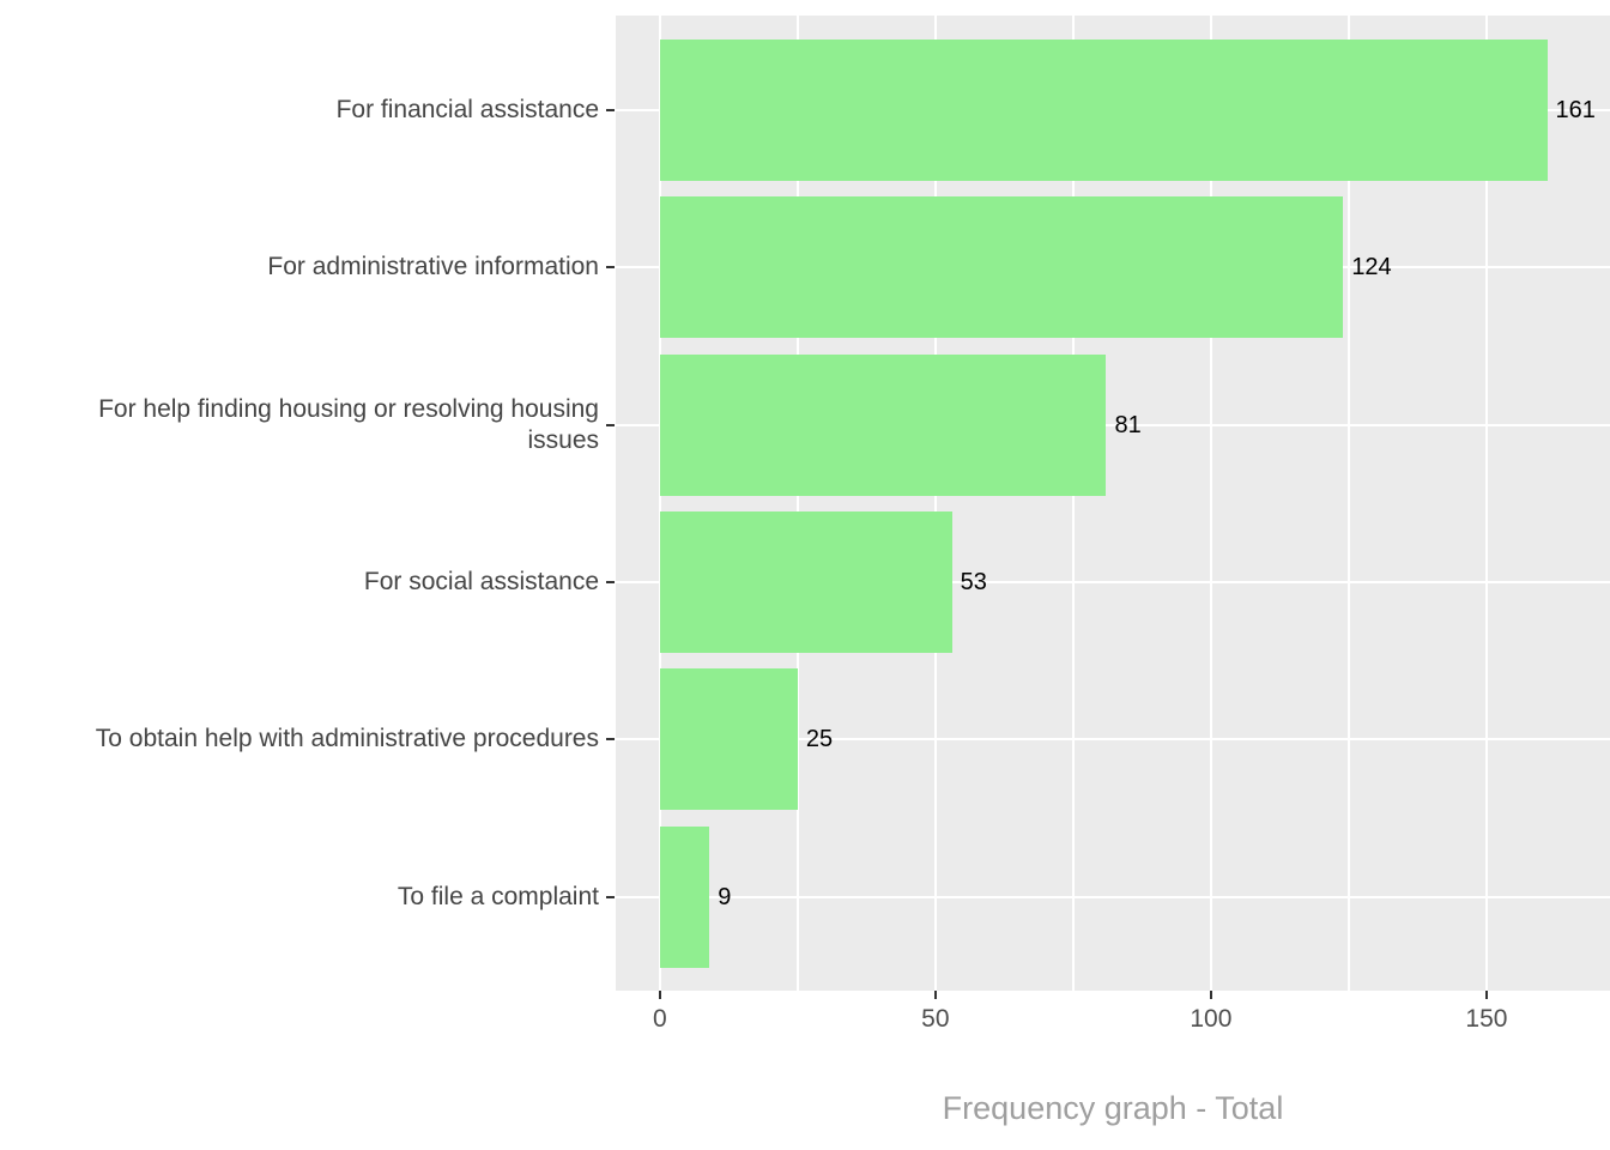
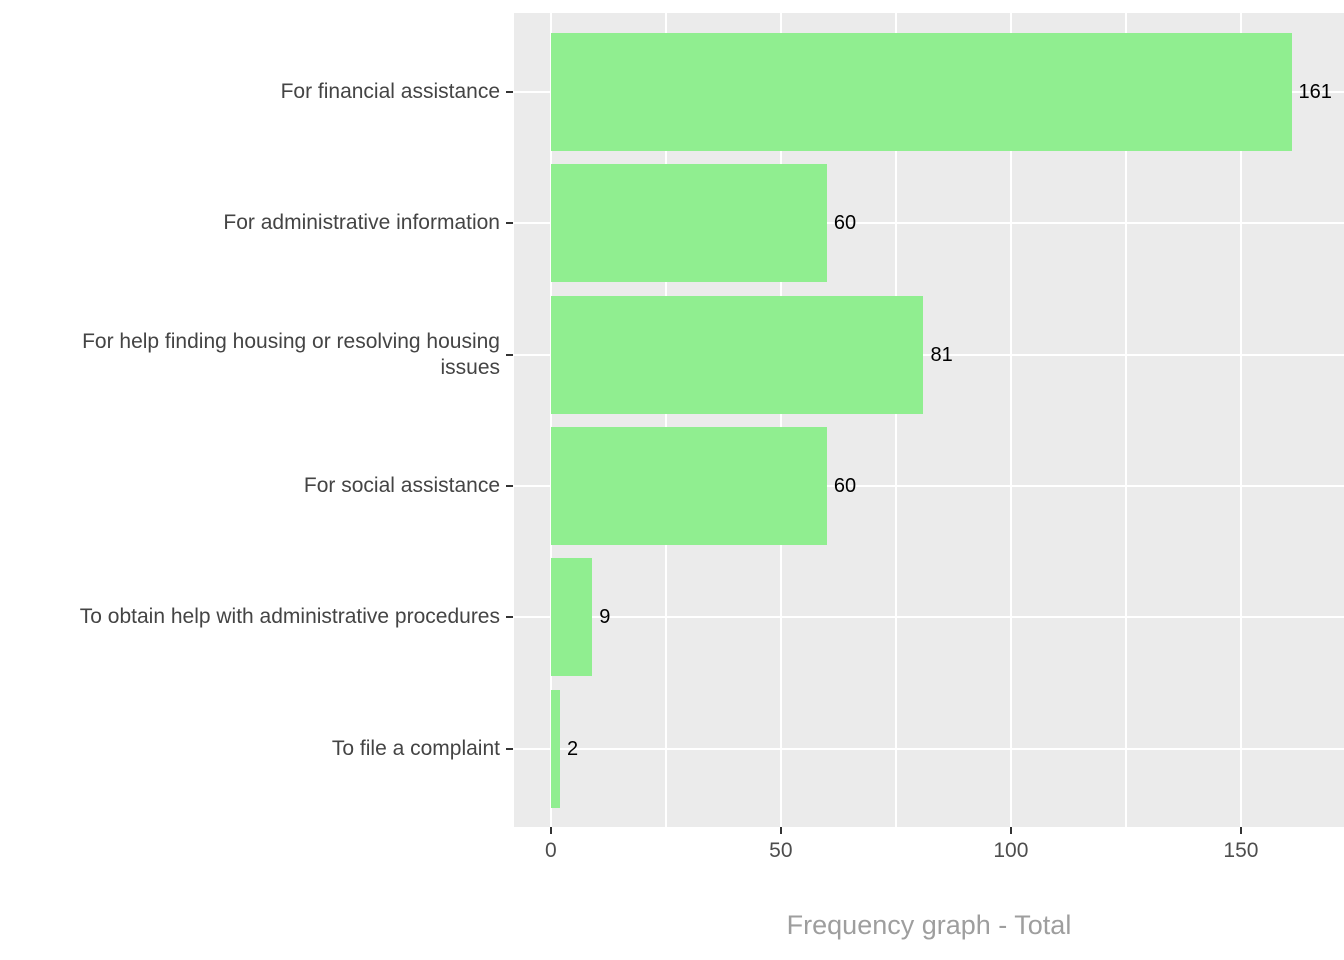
For administrative information: 124 -> 60
For social assistance: 53 -> 60
To obtain help with administrative procedures: 25 -> 9
To file a complaint: 9 -> 2
